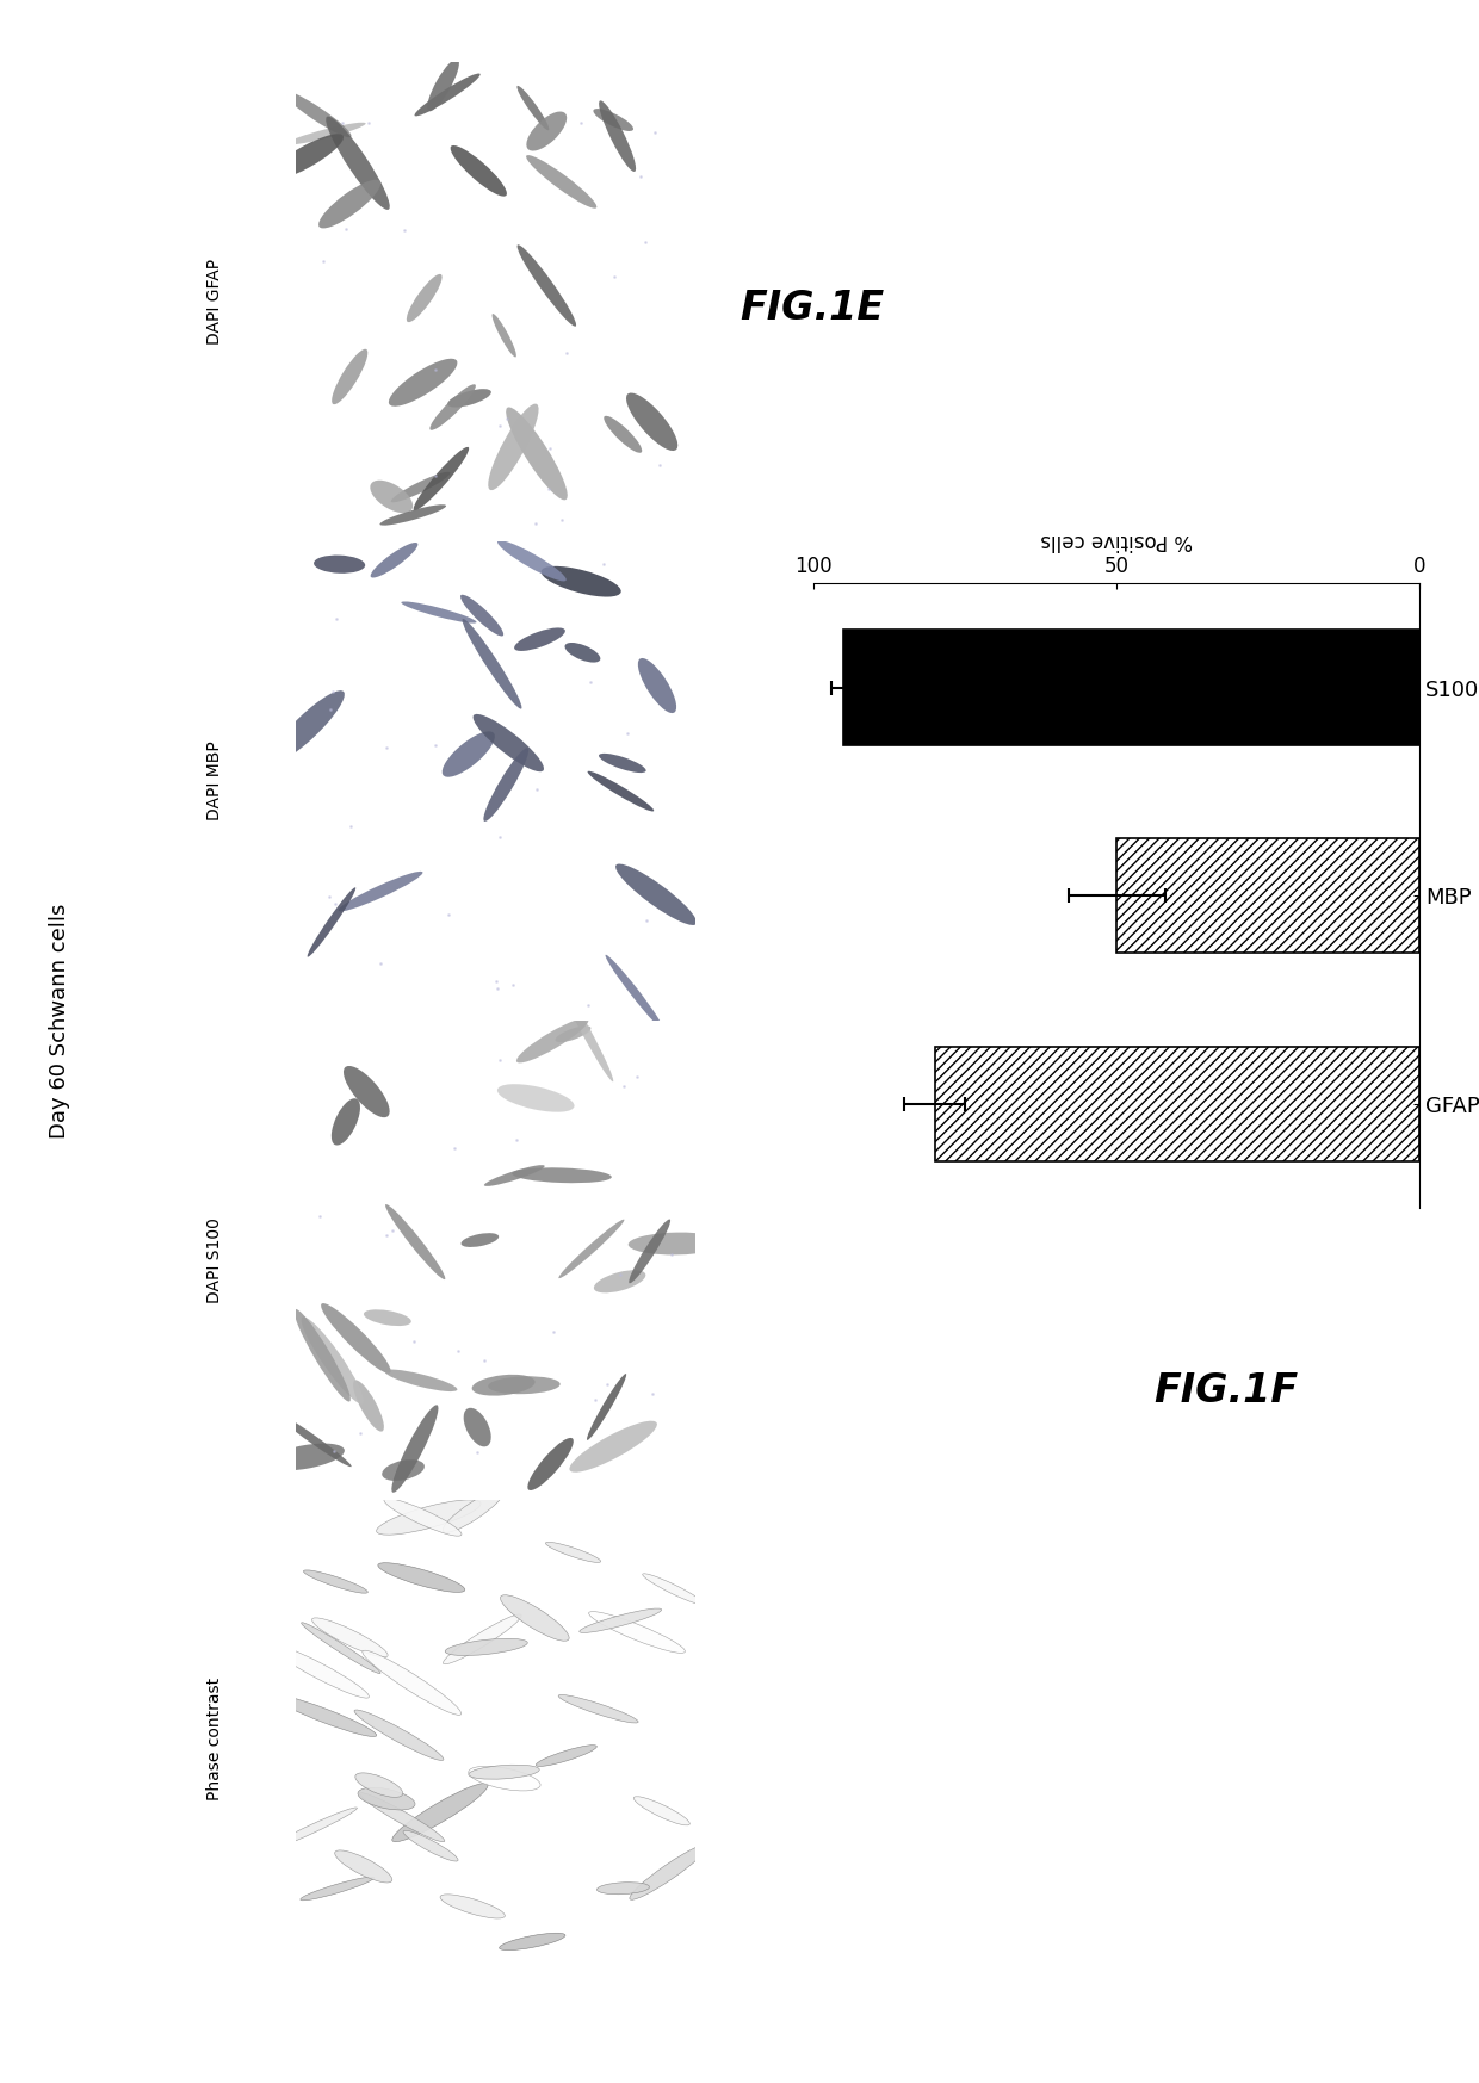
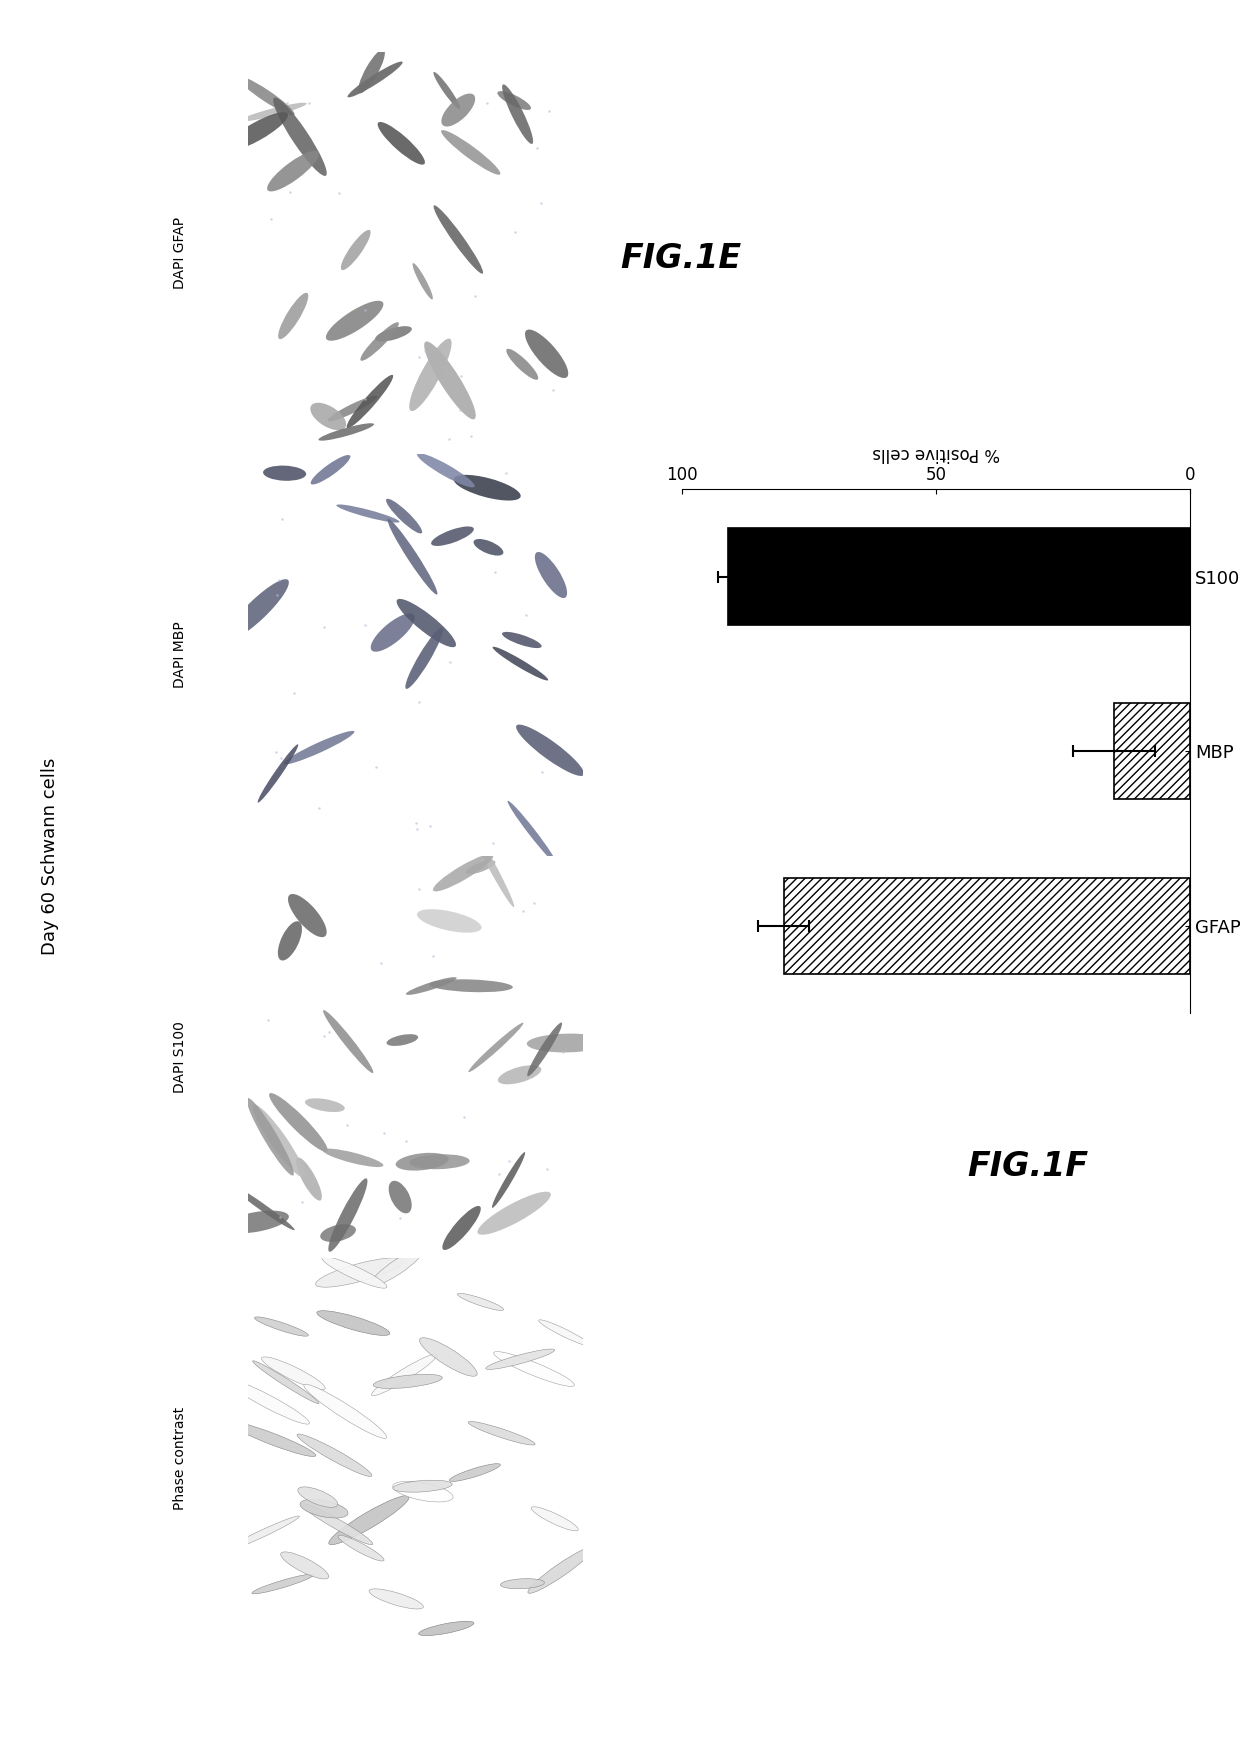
S100: 95 -> 91
MBP: 50 -> 15
